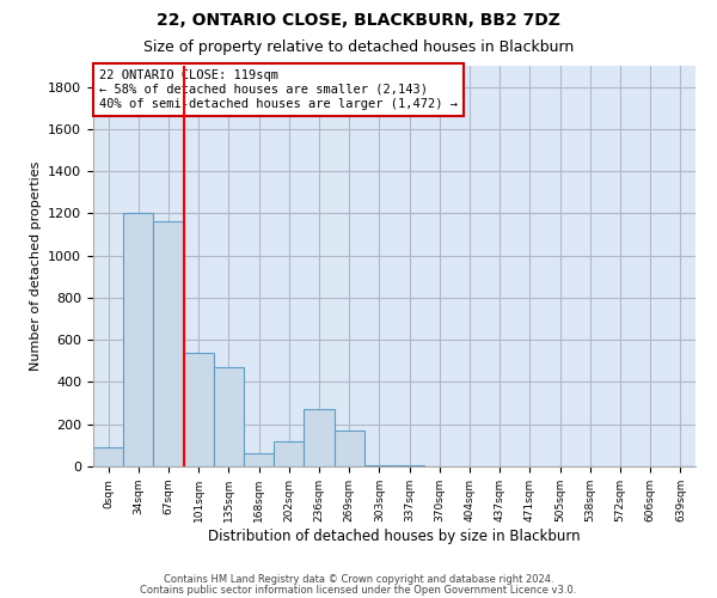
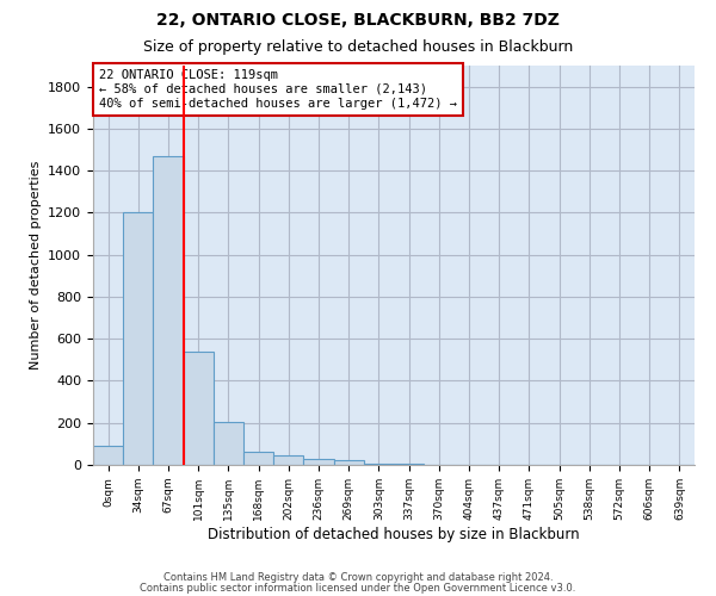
67sqm: 1160 -> 1470
135sqm: 470 -> 200
202sqm: 120 -> 40
236sqm: 270 -> 30
269sqm: 170 -> 20
